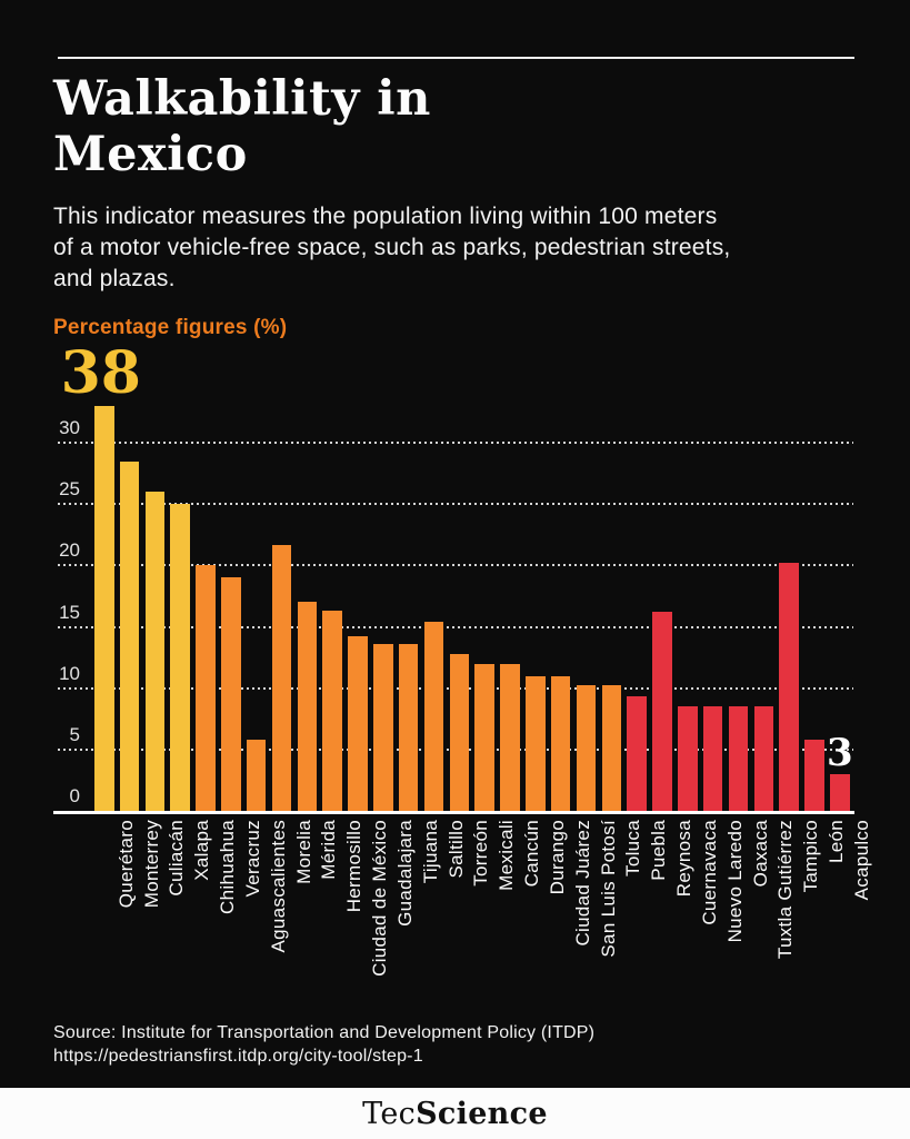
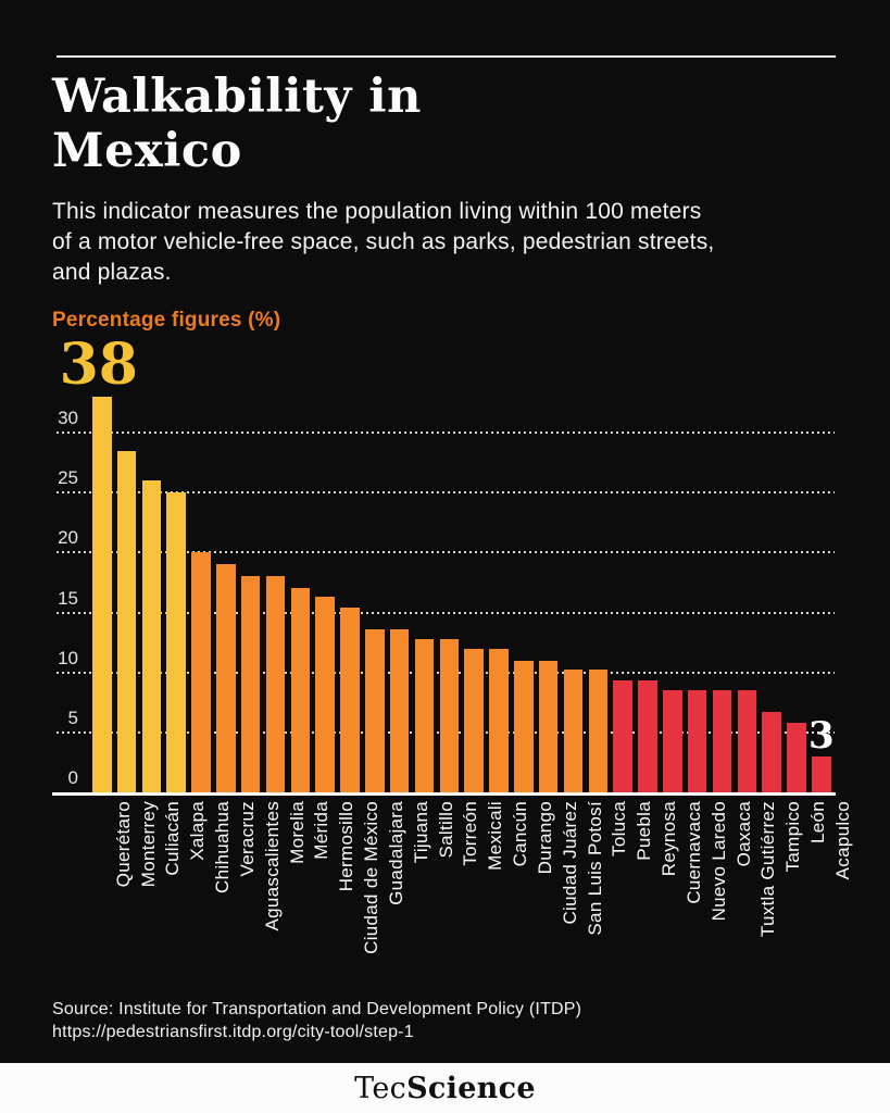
Aguascalientes: 5.8 -> 18.0
Morelia: 21.7 -> 18.0
Ciudad de México: 14.2 -> 15.4
Saltillo: 15.4 -> 12.8
Reynosa: 16.2 -> 9.3
Tampico: 20.2 -> 6.7
